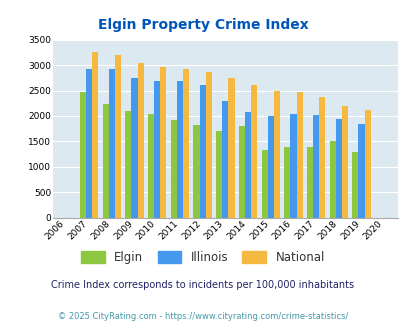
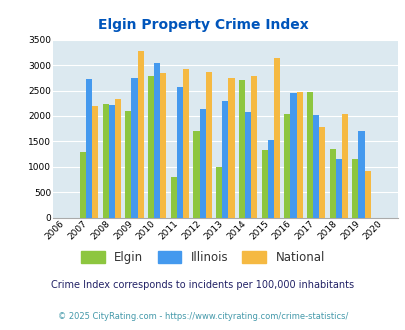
Elgin/2007: 2480 -> 1300
Illinois/2007: 2920 -> 2720
National/2007: 3260 -> 2200
Illinois/2008: 2930 -> 2220
National/2008: 3200 -> 2340
National/2009: 3050 -> 3280
Elgin/2010: 2040 -> 2780
Illinois/2010: 2680 -> 3040
National/2010: 2960 -> 2840
Elgin/2011: 1920 -> 800
Illinois/2011: 2680 -> 2560
Elgin/2012: 1820 -> 1700
Illinois/2012: 2600 -> 2140
Elgin/2013: 1700 -> 1000
Elgin/2014: 1800 -> 2700
National/2014: 2600 -> 2780
Illinois/2015: 2000 -> 1520
National/2015: 2500 -> 3140
Elgin/2016: 1400 -> 2040
Illinois/2016: 2040 -> 2460
Elgin/2017: 1390 -> 2480
National/2017: 2380 -> 1780
Elgin/2018: 1510 -> 1360
Illinois/2018: 1950 -> 1160
National/2018: 2200 -> 2040
Elgin/2019: 1290 -> 1160
Illinois/2019: 1840 -> 1700
National/2019: 2120 -> 920
